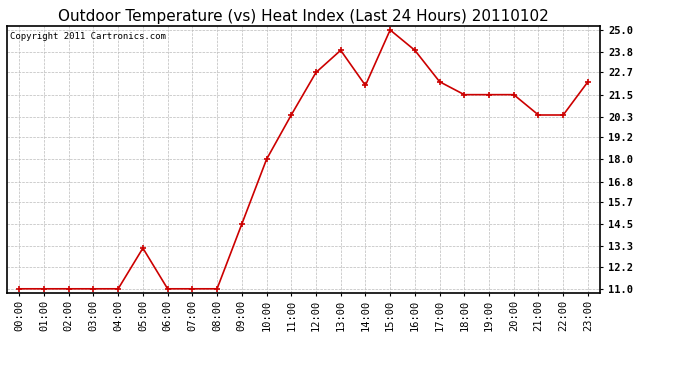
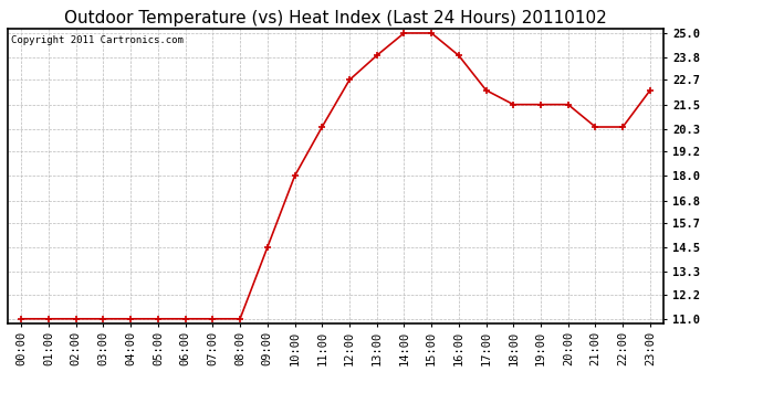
05:00: 13.2 -> 11.0
14:00: 22.0 -> 25.0
